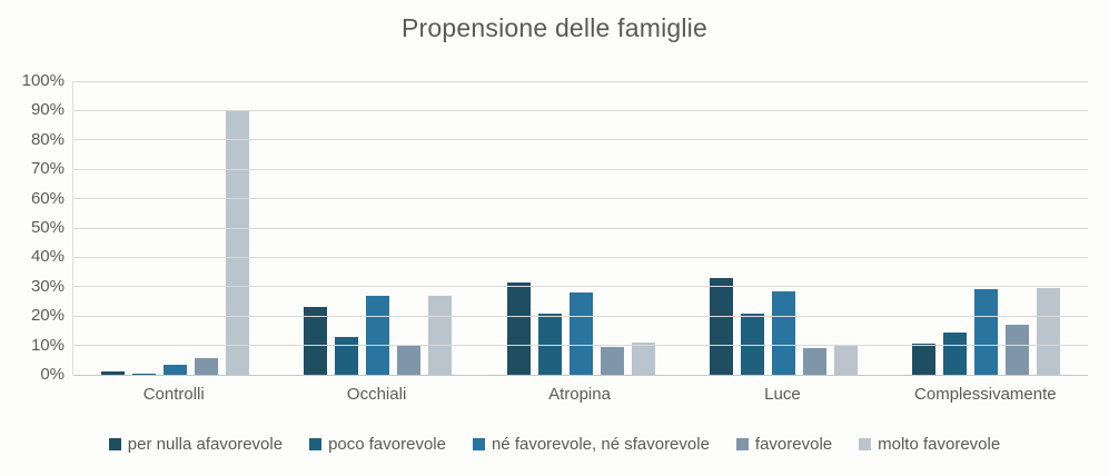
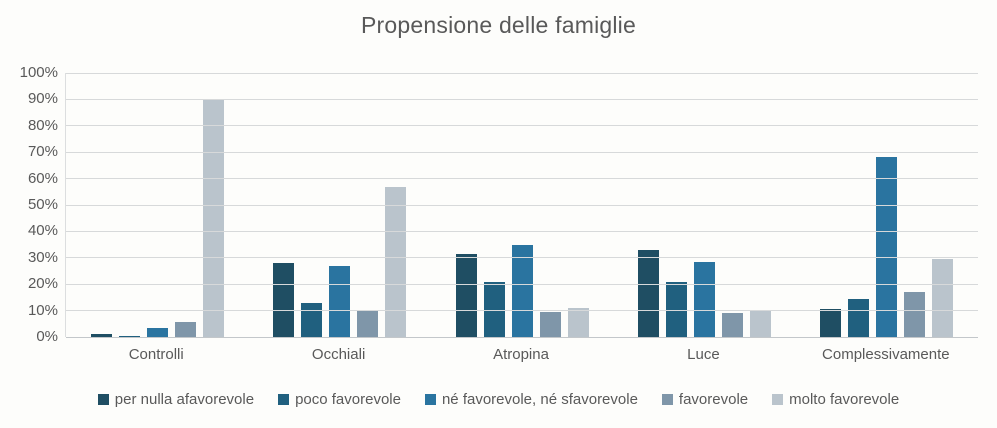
per nulla afavorevole/Occhiali: 23% -> 28%
molto favorevole/Occhiali: 27% -> 57%
né favorevole, né sfavorevole/Atropina: 28% -> 35%
né favorevole, né sfavorevole/Complessivamente: 29% -> 68%
